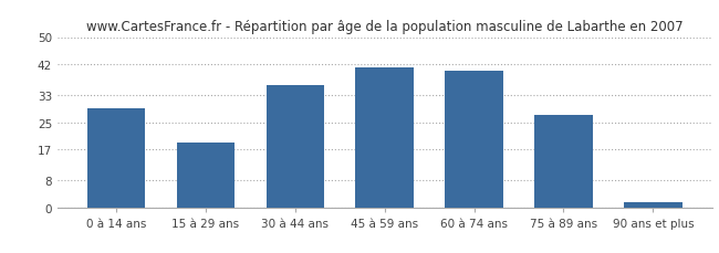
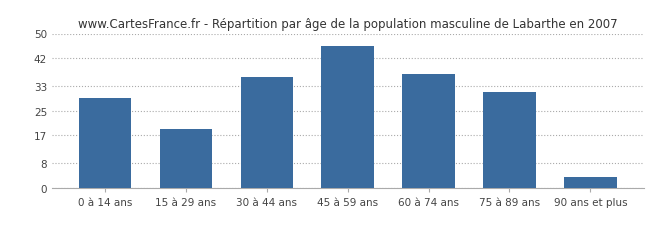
45 à 59 ans: 41.0 -> 46.0
60 à 74 ans: 40.0 -> 37.0
75 à 89 ans: 27.0 -> 31.0
90 ans et plus: 1.5 -> 3.5
